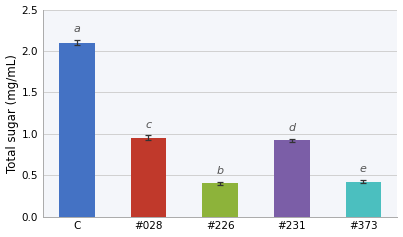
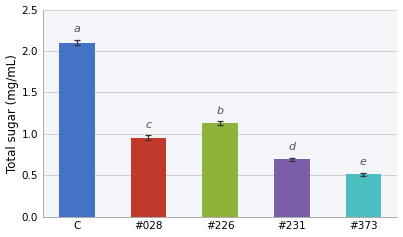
#226: 0.40 -> 1.13
#231: 0.92 -> 0.69
#373: 0.42 -> 0.51
